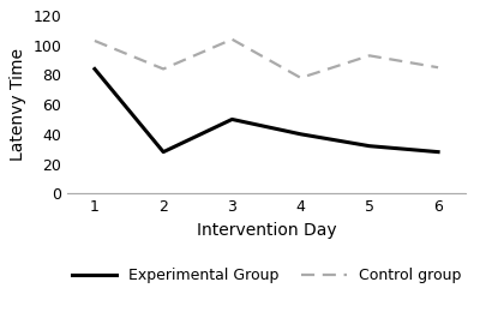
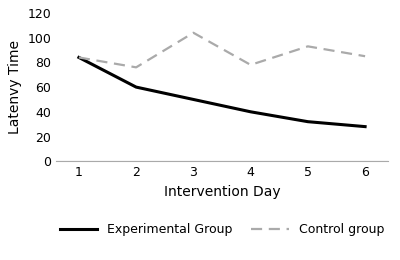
Control group/1: 103 -> 84
Experimental Group/2: 28 -> 60
Control group/2: 84 -> 76
